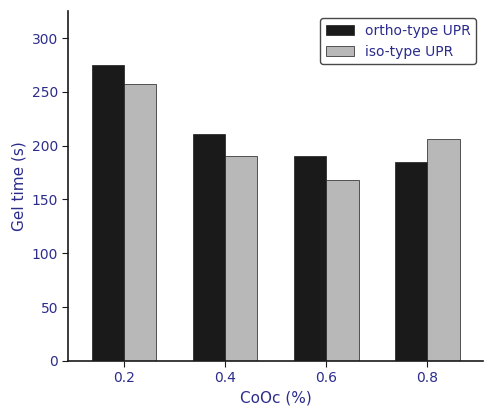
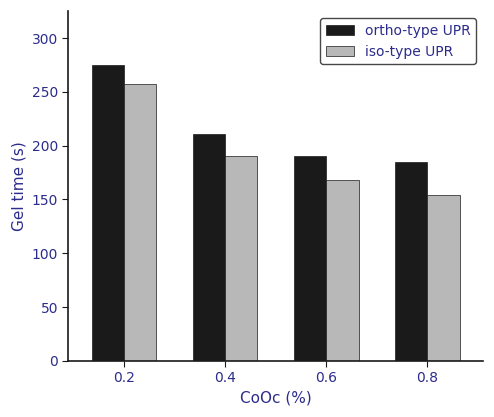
iso-type UPR/0.8: 206 -> 154
